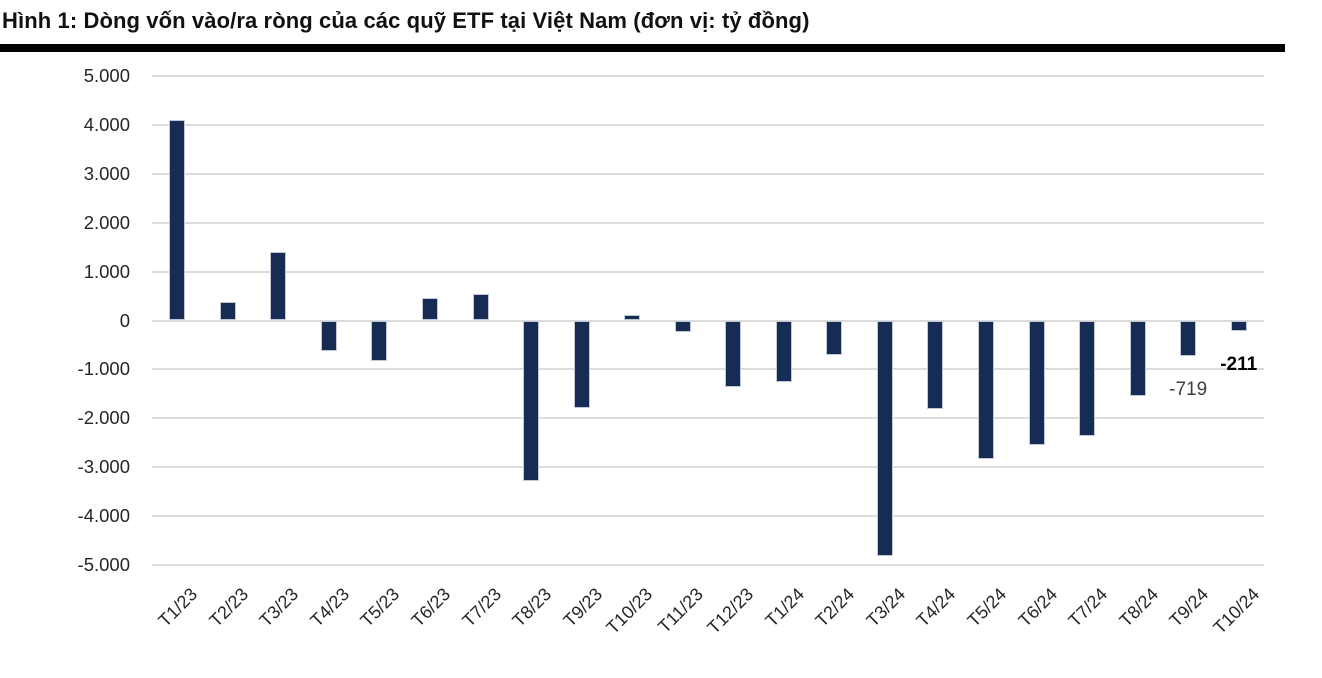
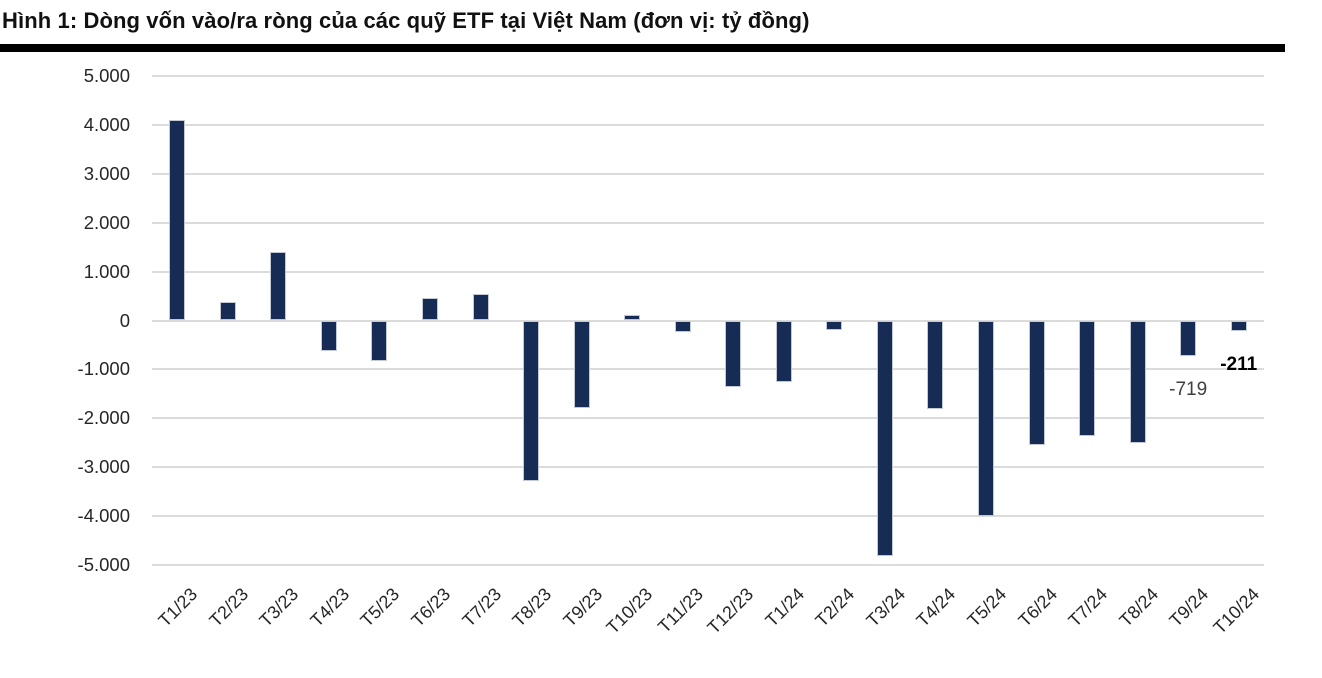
T2/24: -700 -> -200
T5/24: -2800 -> -4000
T8/24: -1500 -> -2500
